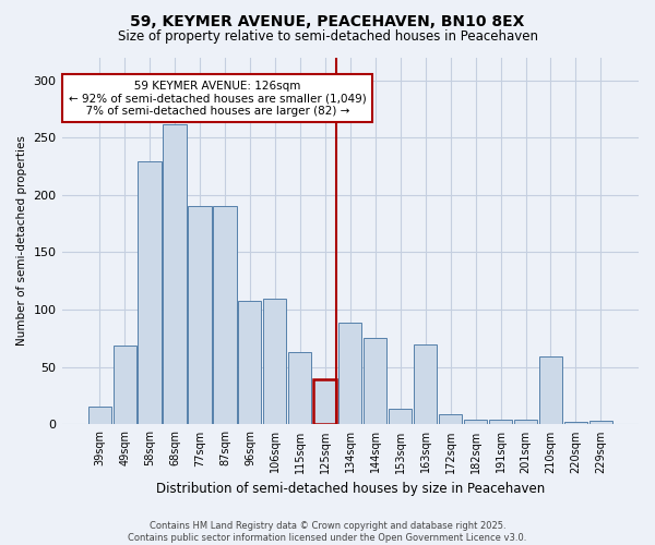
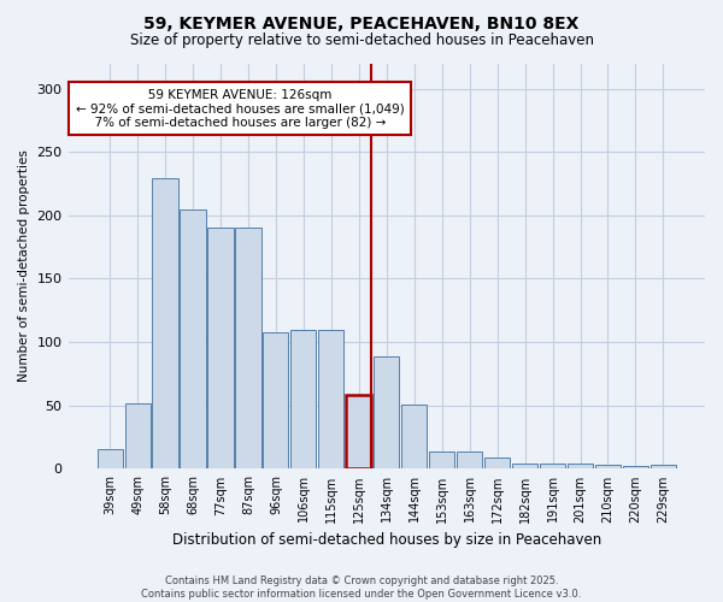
49sqm: 69 -> 52
68sqm: 262 -> 205
115sqm: 63 -> 110
125sqm: 39 -> 58
144sqm: 75 -> 51
163sqm: 70 -> 14
210sqm: 59 -> 3
